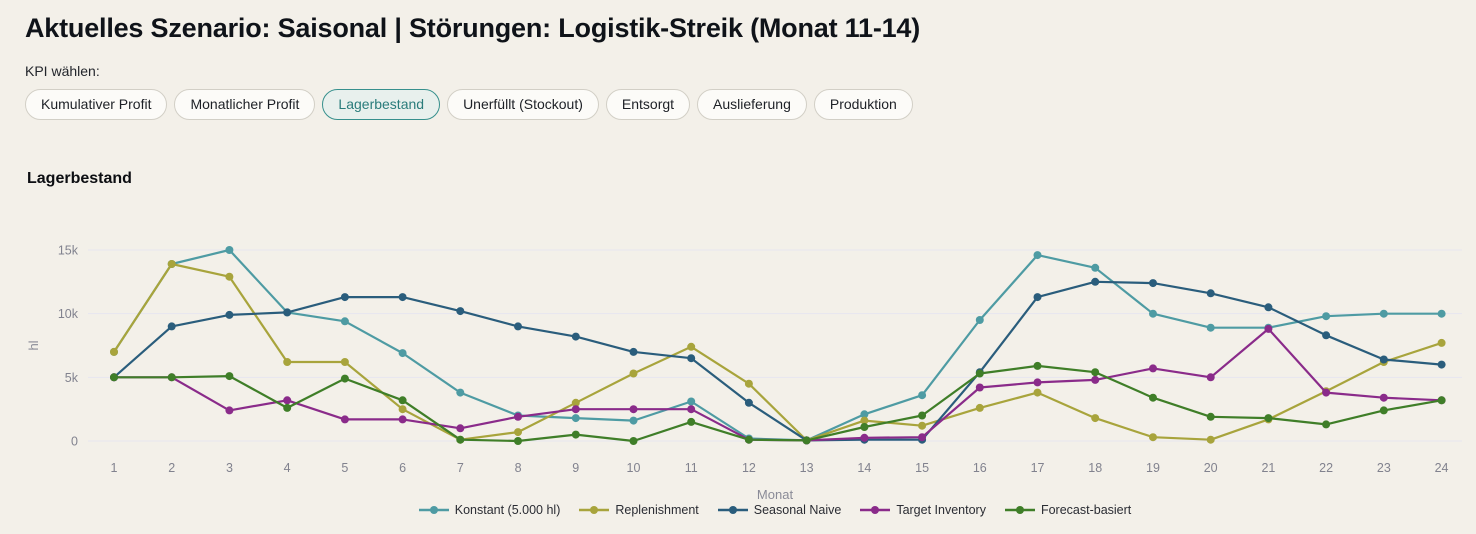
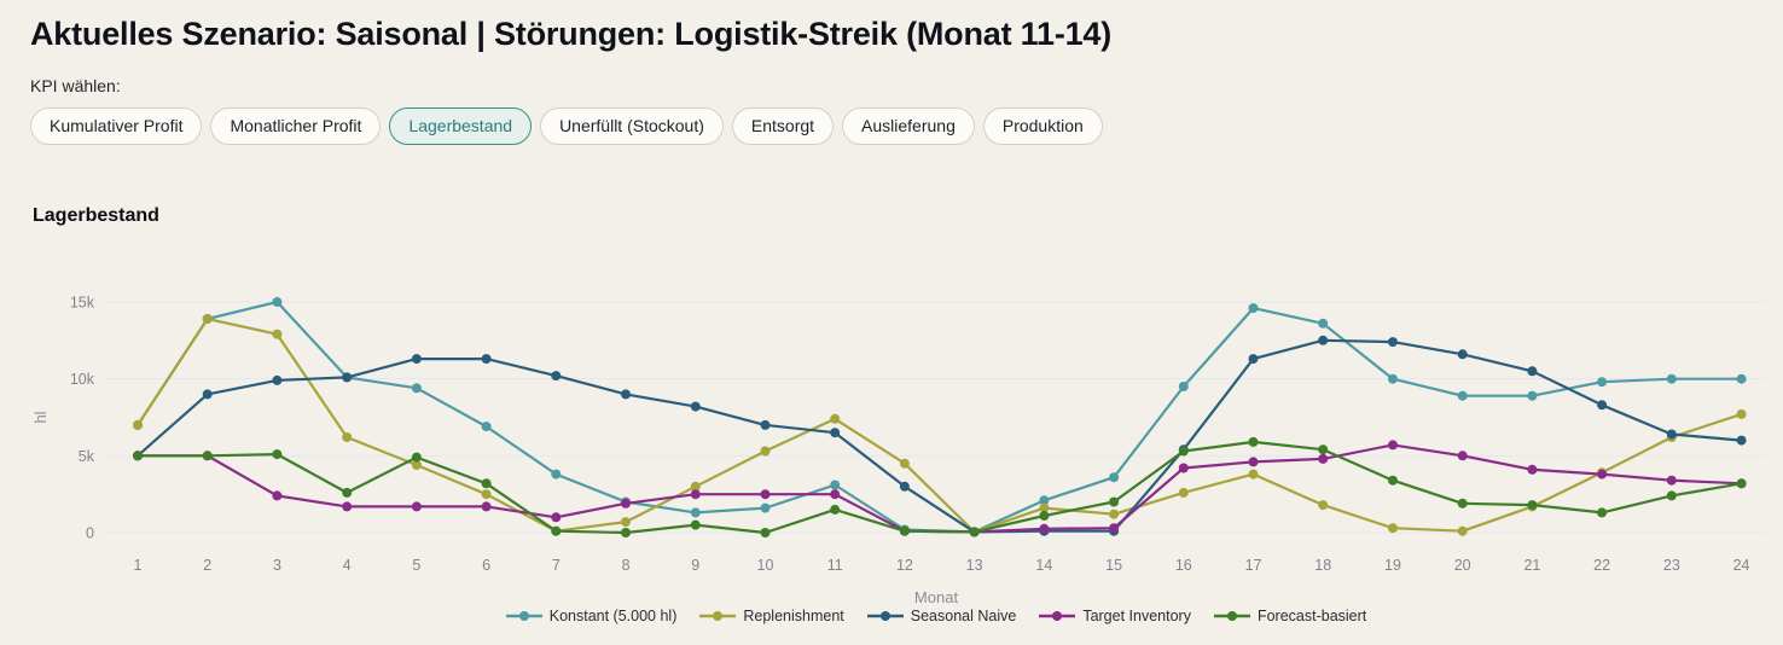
Target Inventory/4: 3.2k -> 1.7k
Replenishment/5: 6.2k -> 4.4k
Konstant (5.000 hl)/9: 1.8k -> 1.3k
Target Inventory/21: 8.8k -> 4.1k
